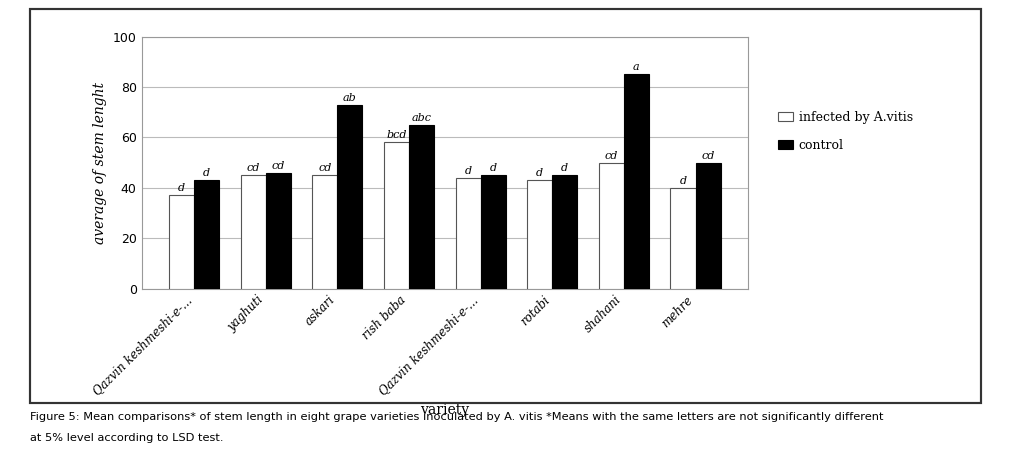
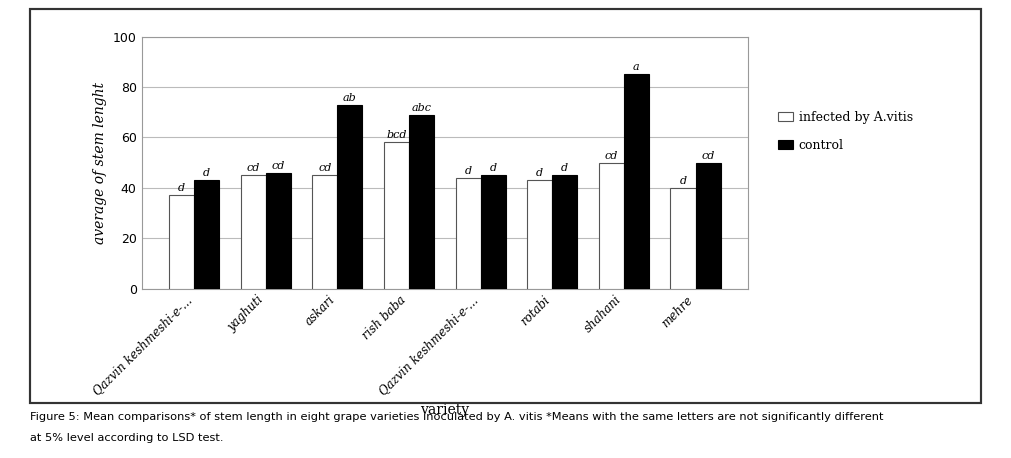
control/rish baba: 65 -> 69
